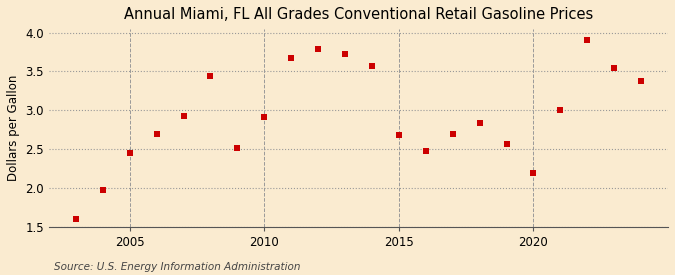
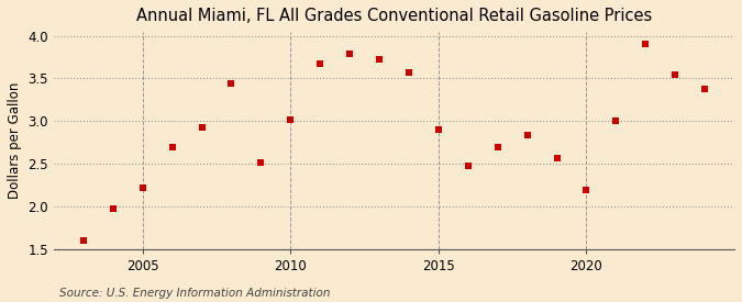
2005: 2.45 -> 2.22
2010: 2.91 -> 3.02
2015: 2.68 -> 2.90
